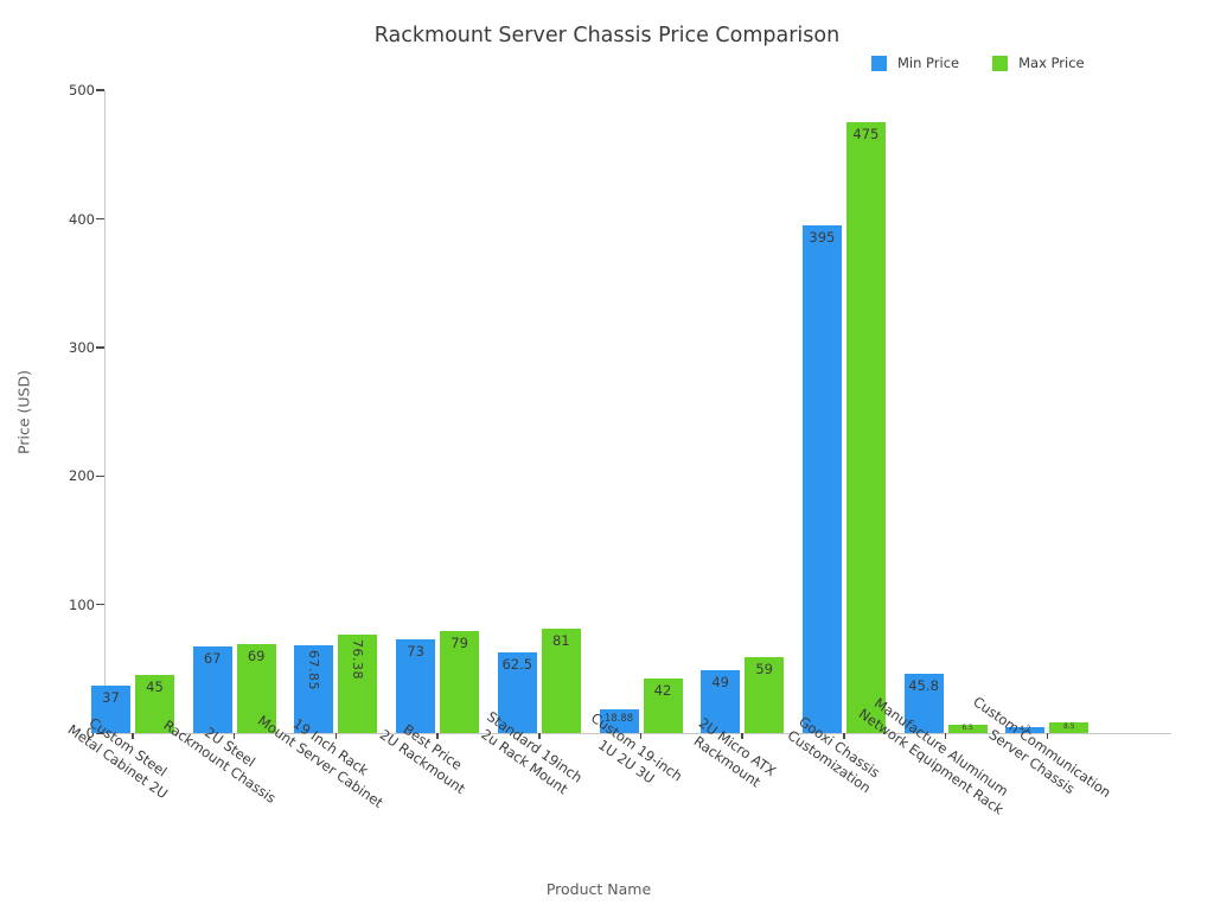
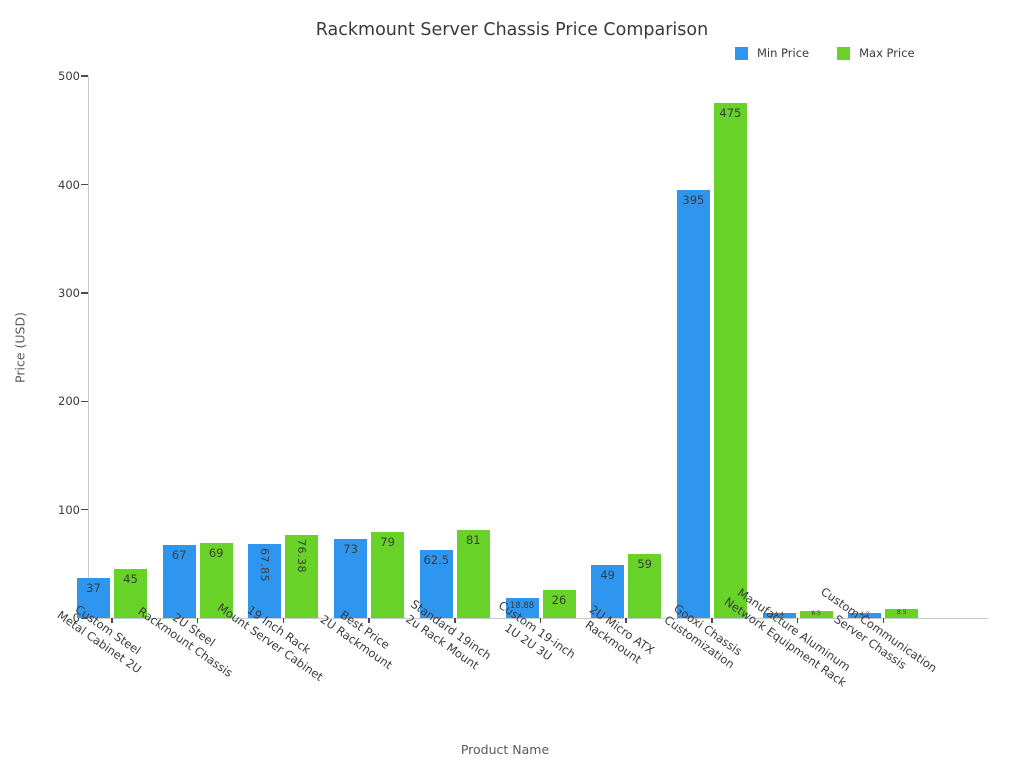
Max Price/Custom 19-inch 1U 2U 3U: 42 -> 26
Min Price/Manufacture Aluminum Network Equipment Rack: 45.8 -> 4.4
